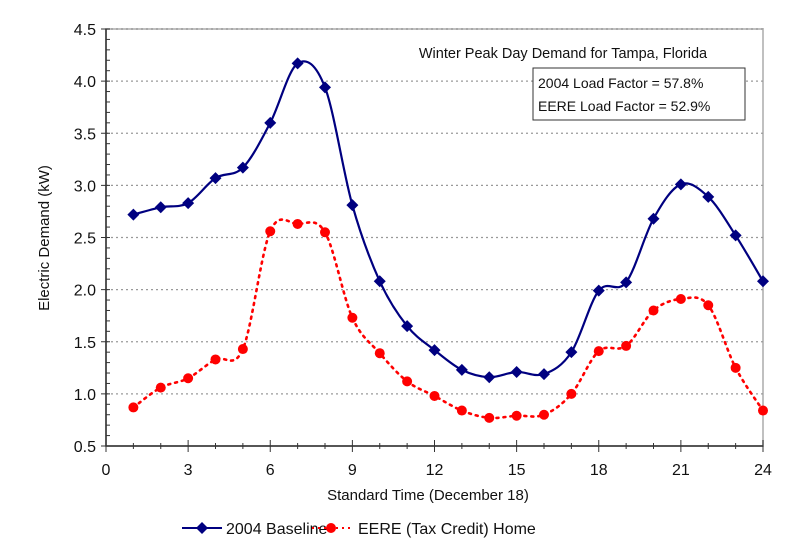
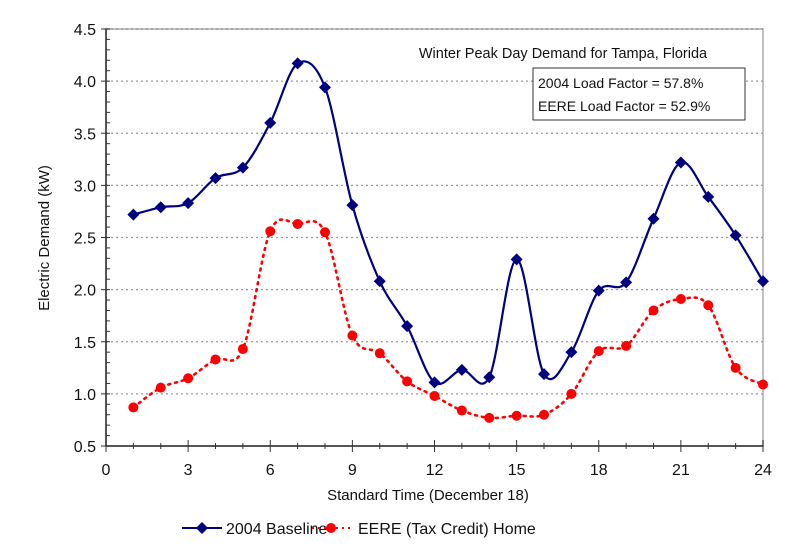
EERE (Tax Credit) Home/9: 1.73 -> 1.56
2004 Baseline/12: 1.42 -> 1.11
2004 Baseline/15: 1.21 -> 2.29
2004 Baseline/21: 3.01 -> 3.22
EERE (Tax Credit) Home/24: 0.84 -> 1.09
